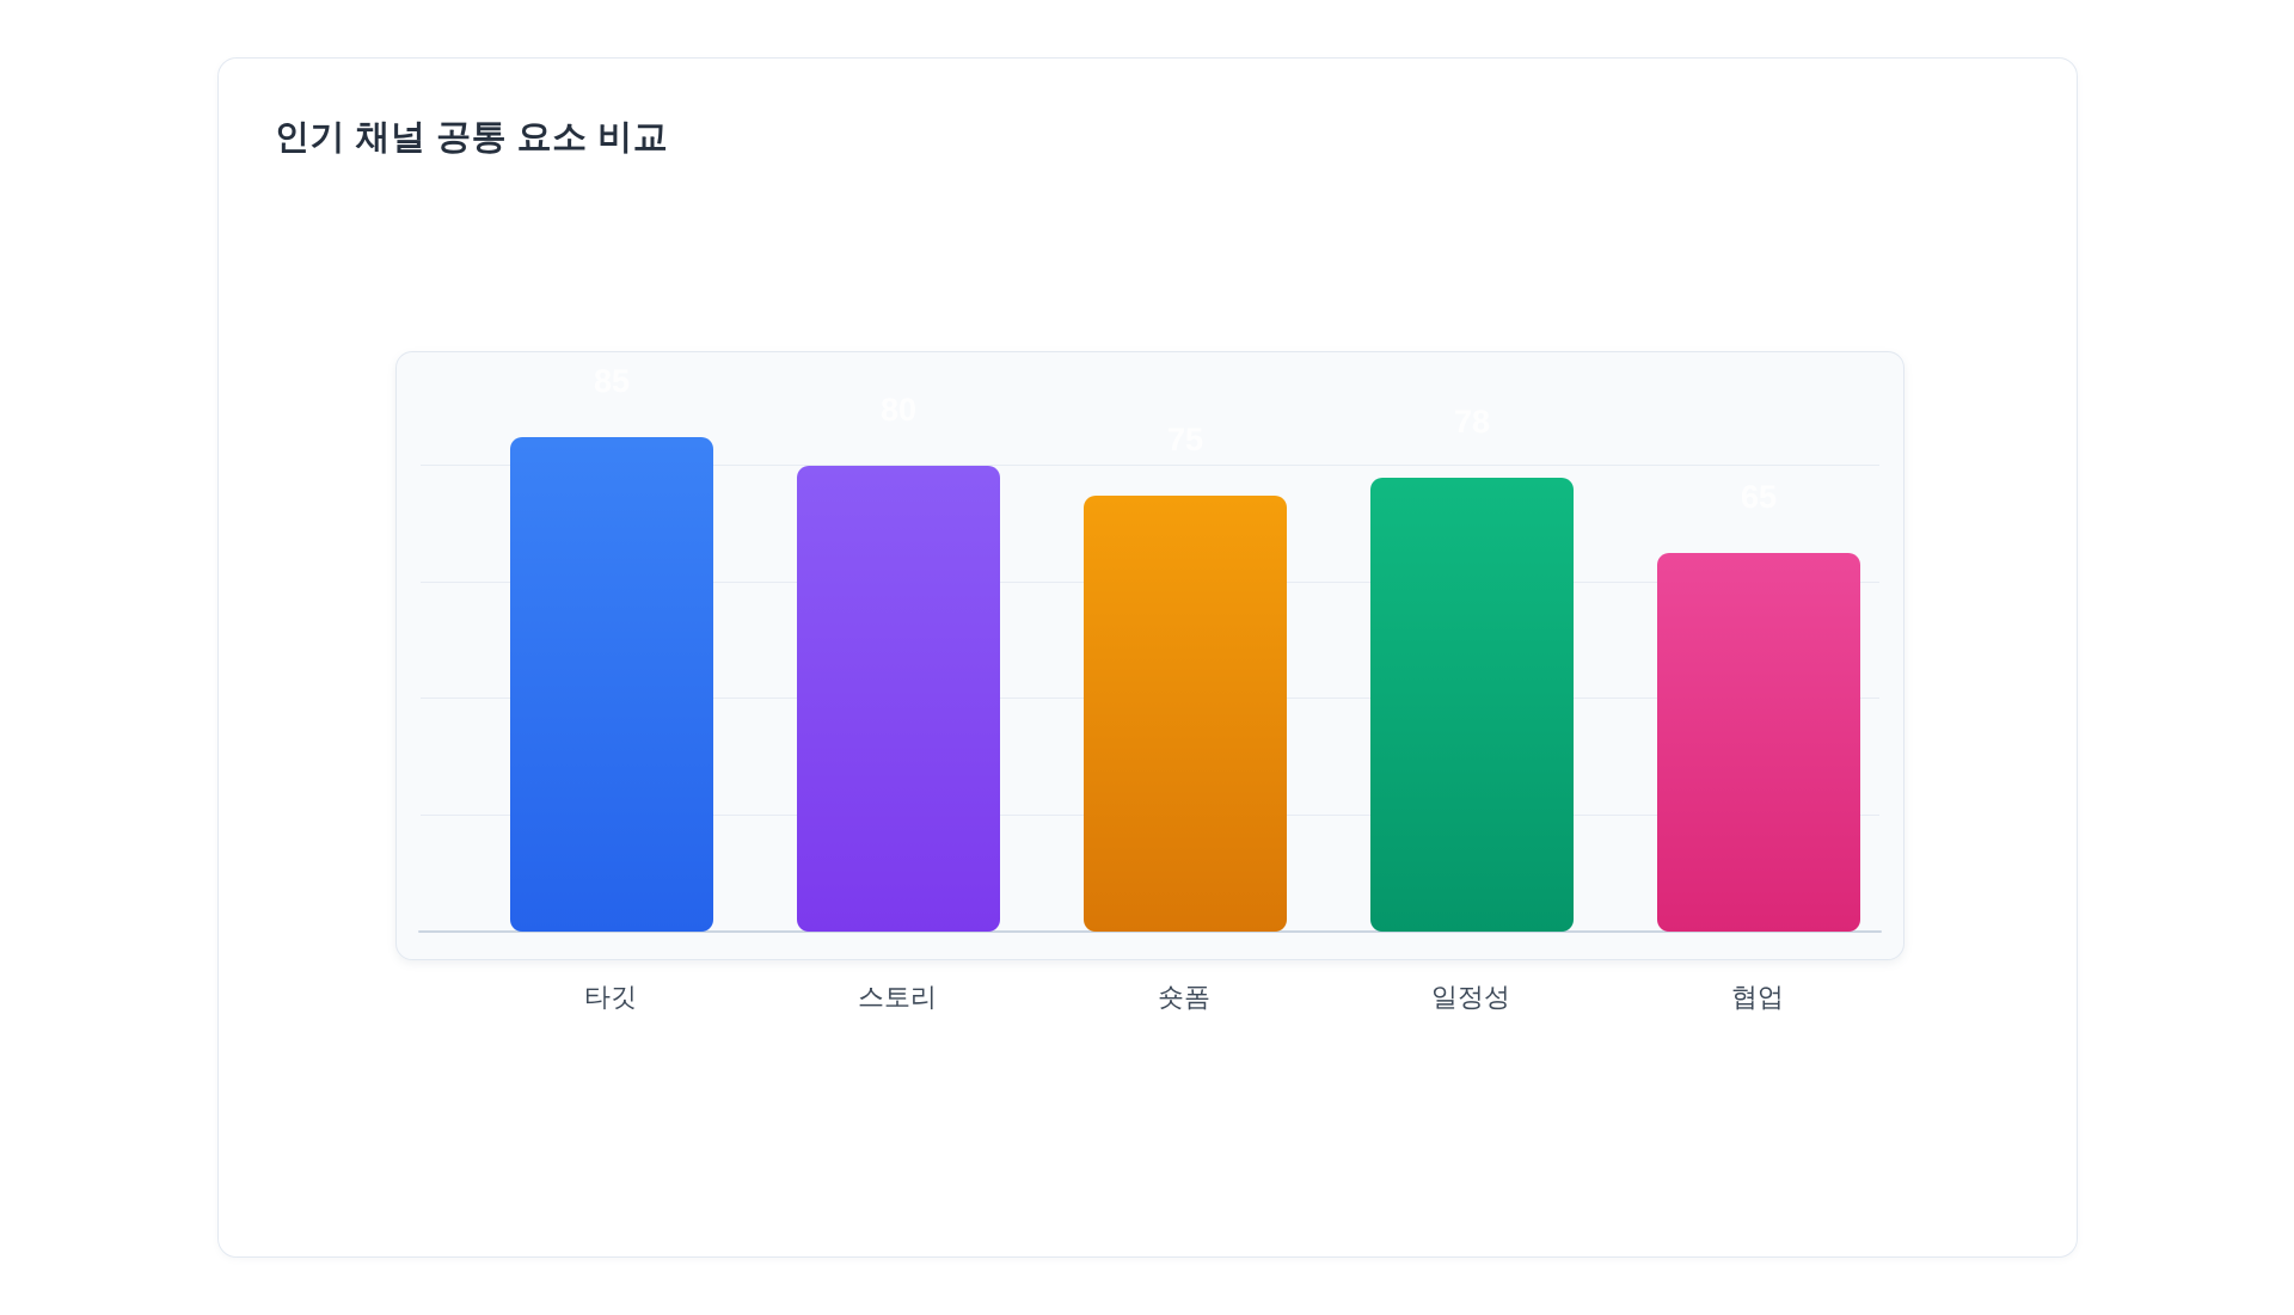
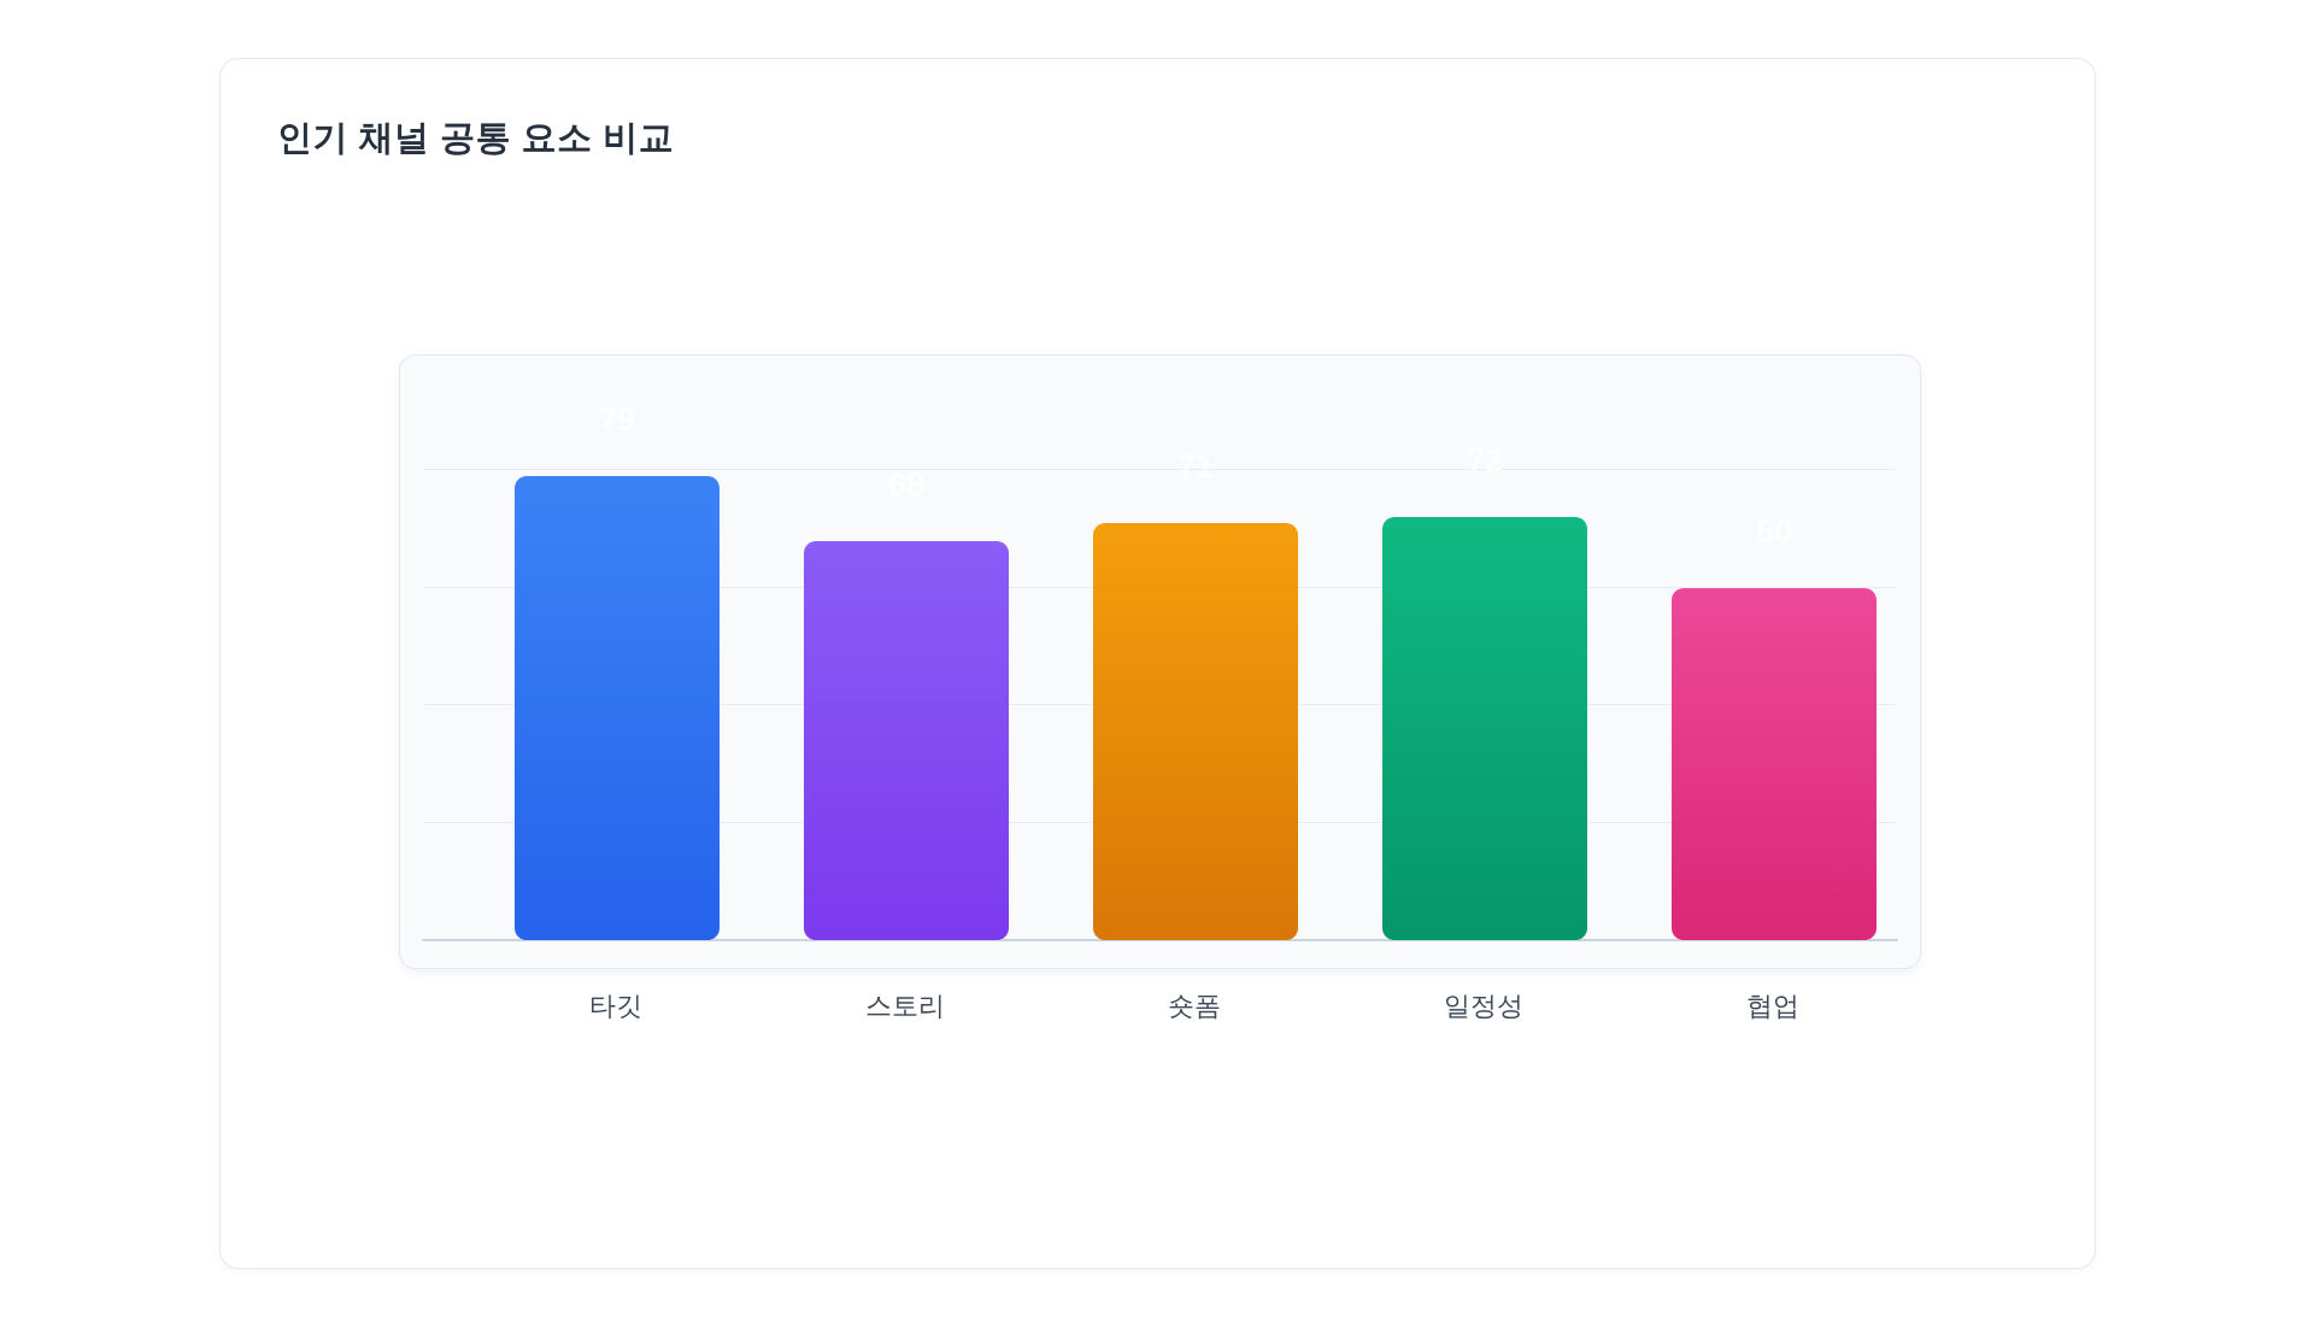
타깃: 85 -> 79
스토리: 80 -> 68
숏폼: 75 -> 71
일정성: 78 -> 72
협업: 65 -> 60
